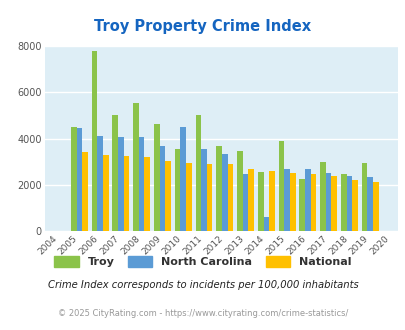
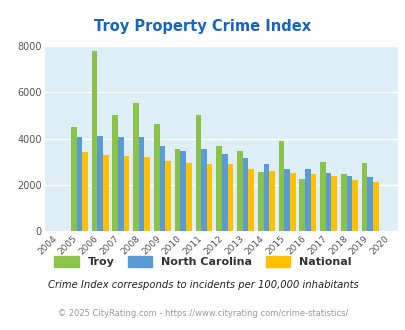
North Carolina/2005: 4450 -> 4050
North Carolina/2010: 4500 -> 3450
North Carolina/2013: 2450 -> 3150
North Carolina/2014: 600 -> 2900
